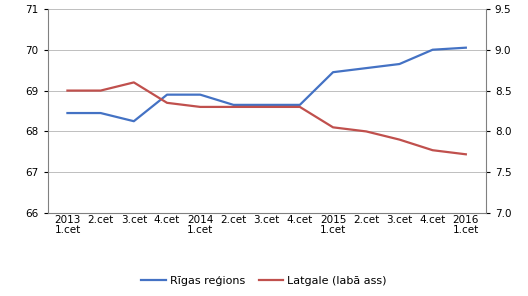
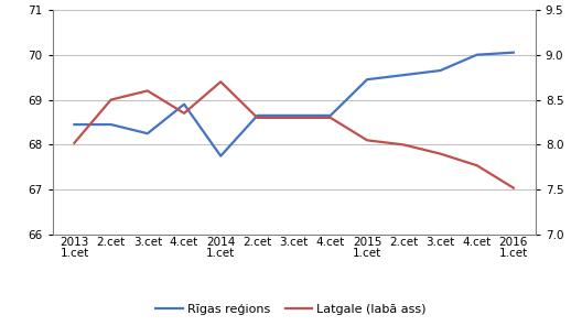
Latgale (labā ass)/2013 1.cet: 8.50 -> 8.02
Rīgas reģions/2014 1.cet: 68.90 -> 67.75
Latgale (labā ass)/2014 1.cet: 8.30 -> 8.70
Latgale (labā ass)/2016 1.cet: 7.72 -> 7.52
